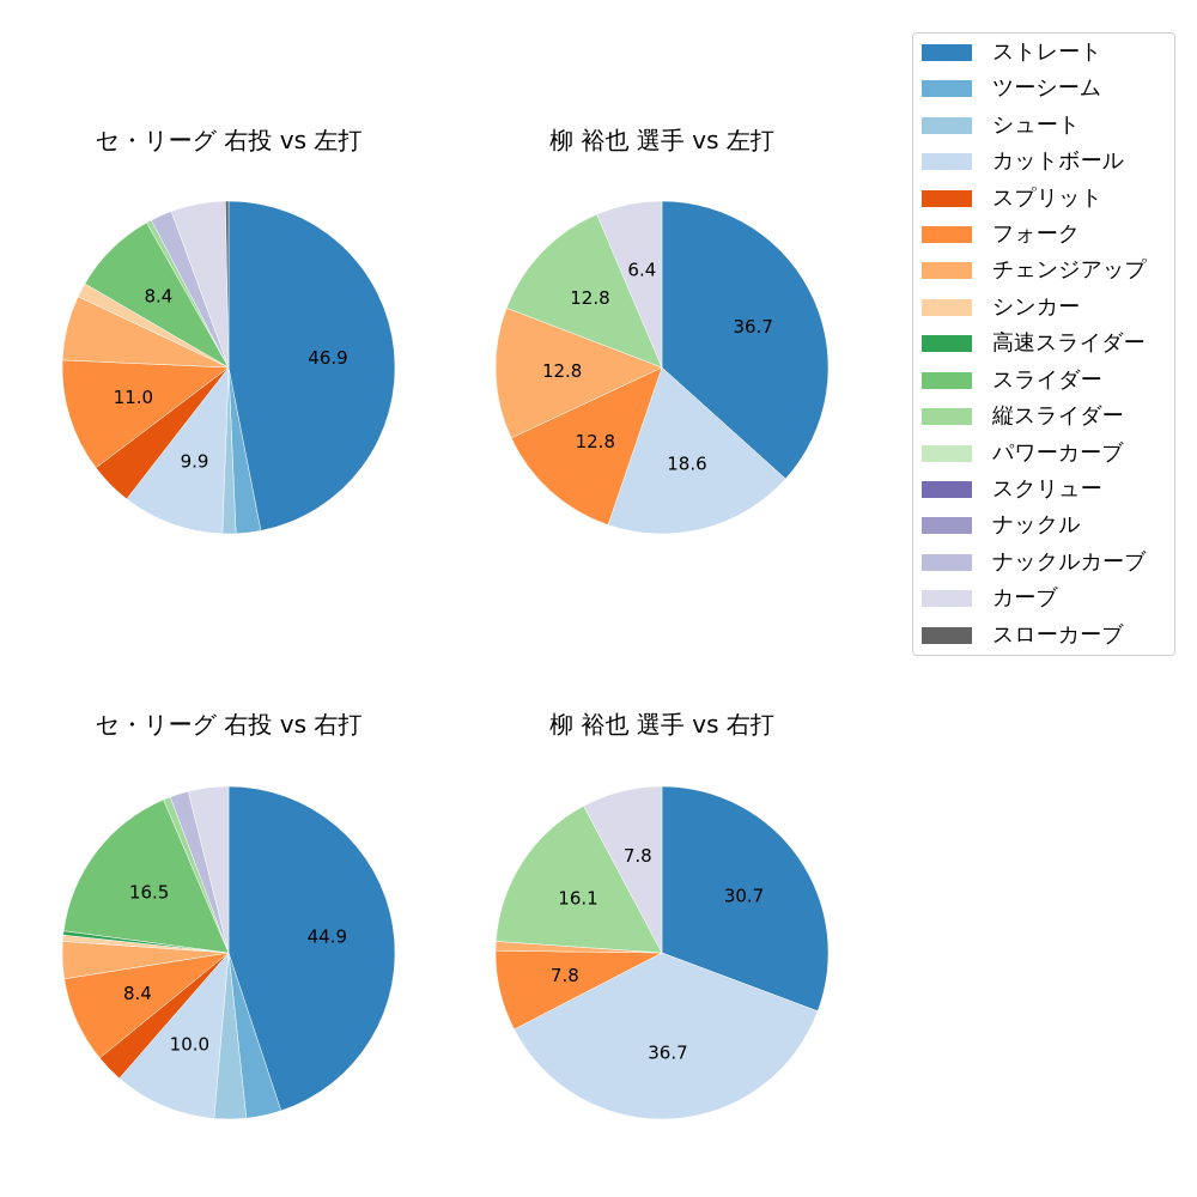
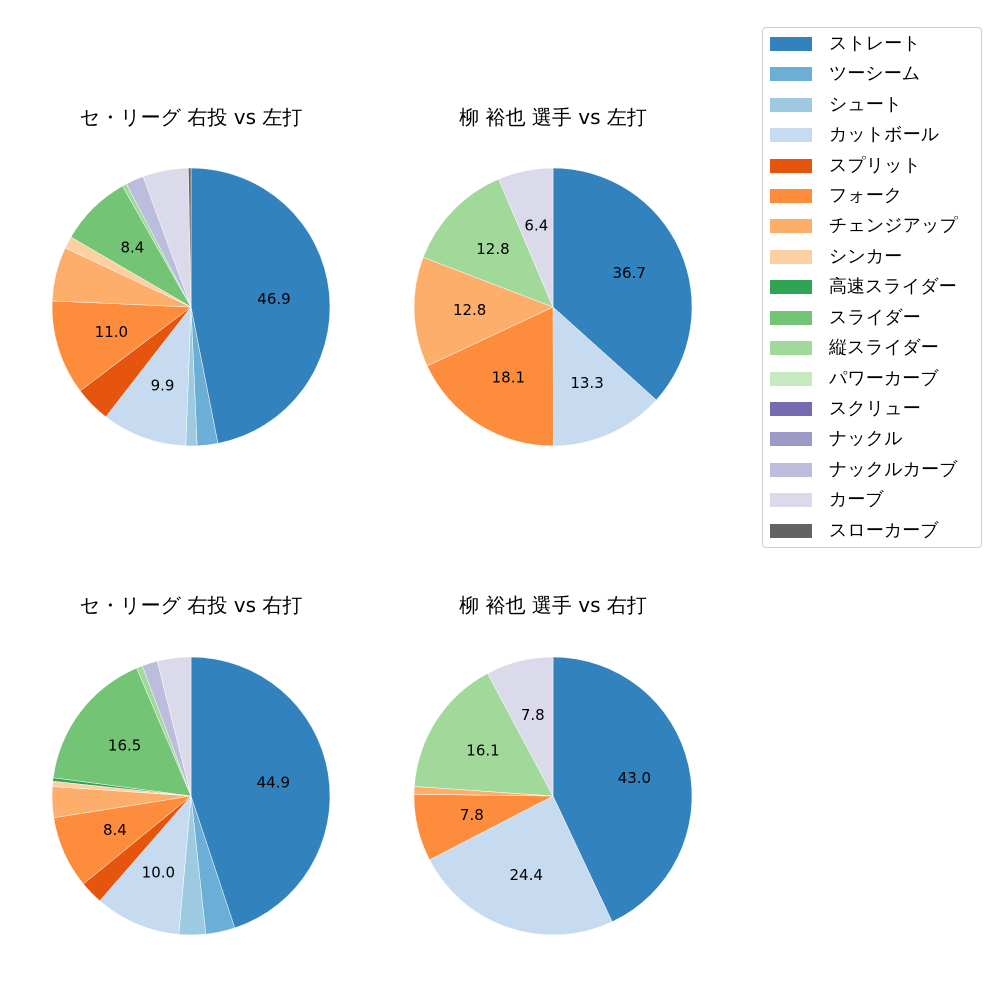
柳 裕也 選手 vs 左打/カットボール: 18.6 -> 13.3
柳 裕也 選手 vs 左打/フォーク: 12.8 -> 18.1
柳 裕也 選手 vs 右打/ストレート: 30.7 -> 43.0
柳 裕也 選手 vs 右打/カットボール: 36.7 -> 24.4
